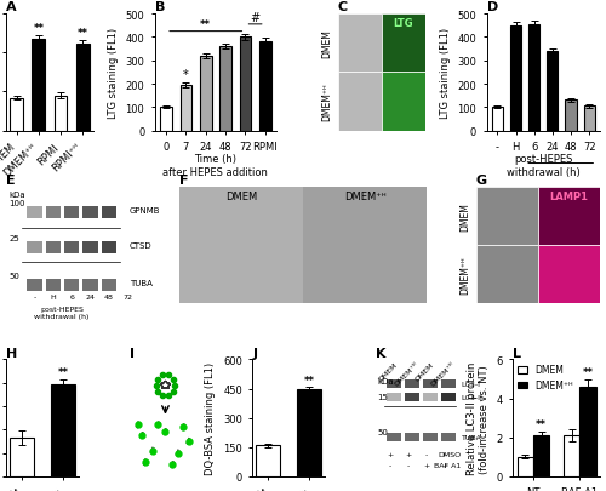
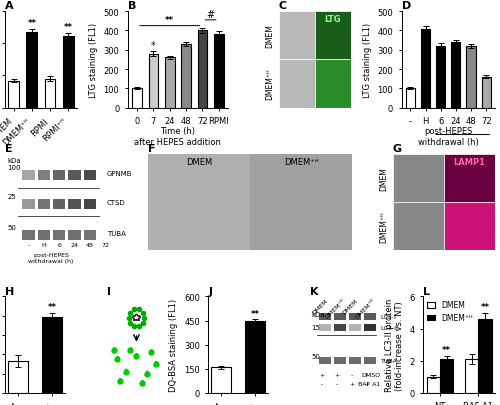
B/7: 200 -> 280
B/24: 320 -> 260
B/48: 360 -> 330
D/H: 450 -> 410
D/6: 460 -> 320
D/48: 130 -> 320
D/72: 100 -> 160
